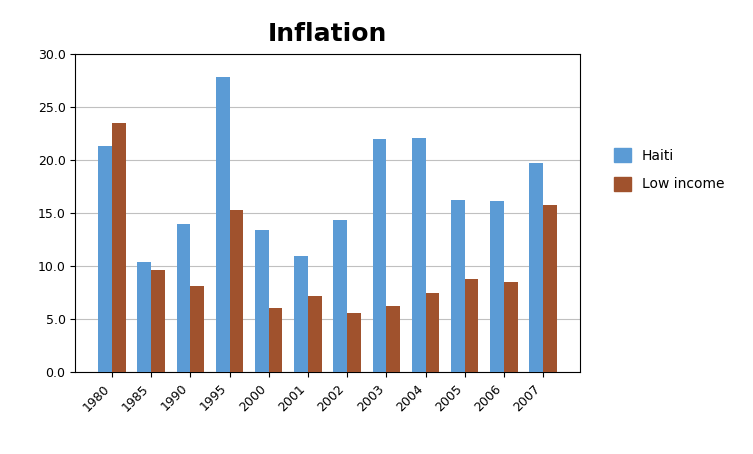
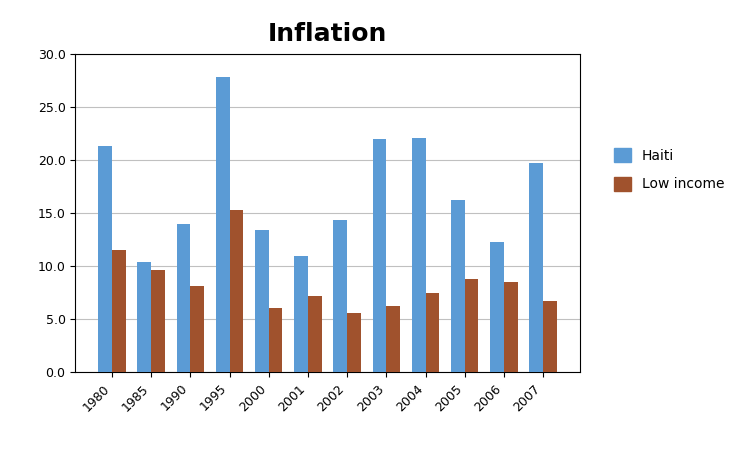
Low income/1980: 23.5 -> 11.5
Haiti/2006: 16.2 -> 12.3
Low income/2007: 15.8 -> 6.7
